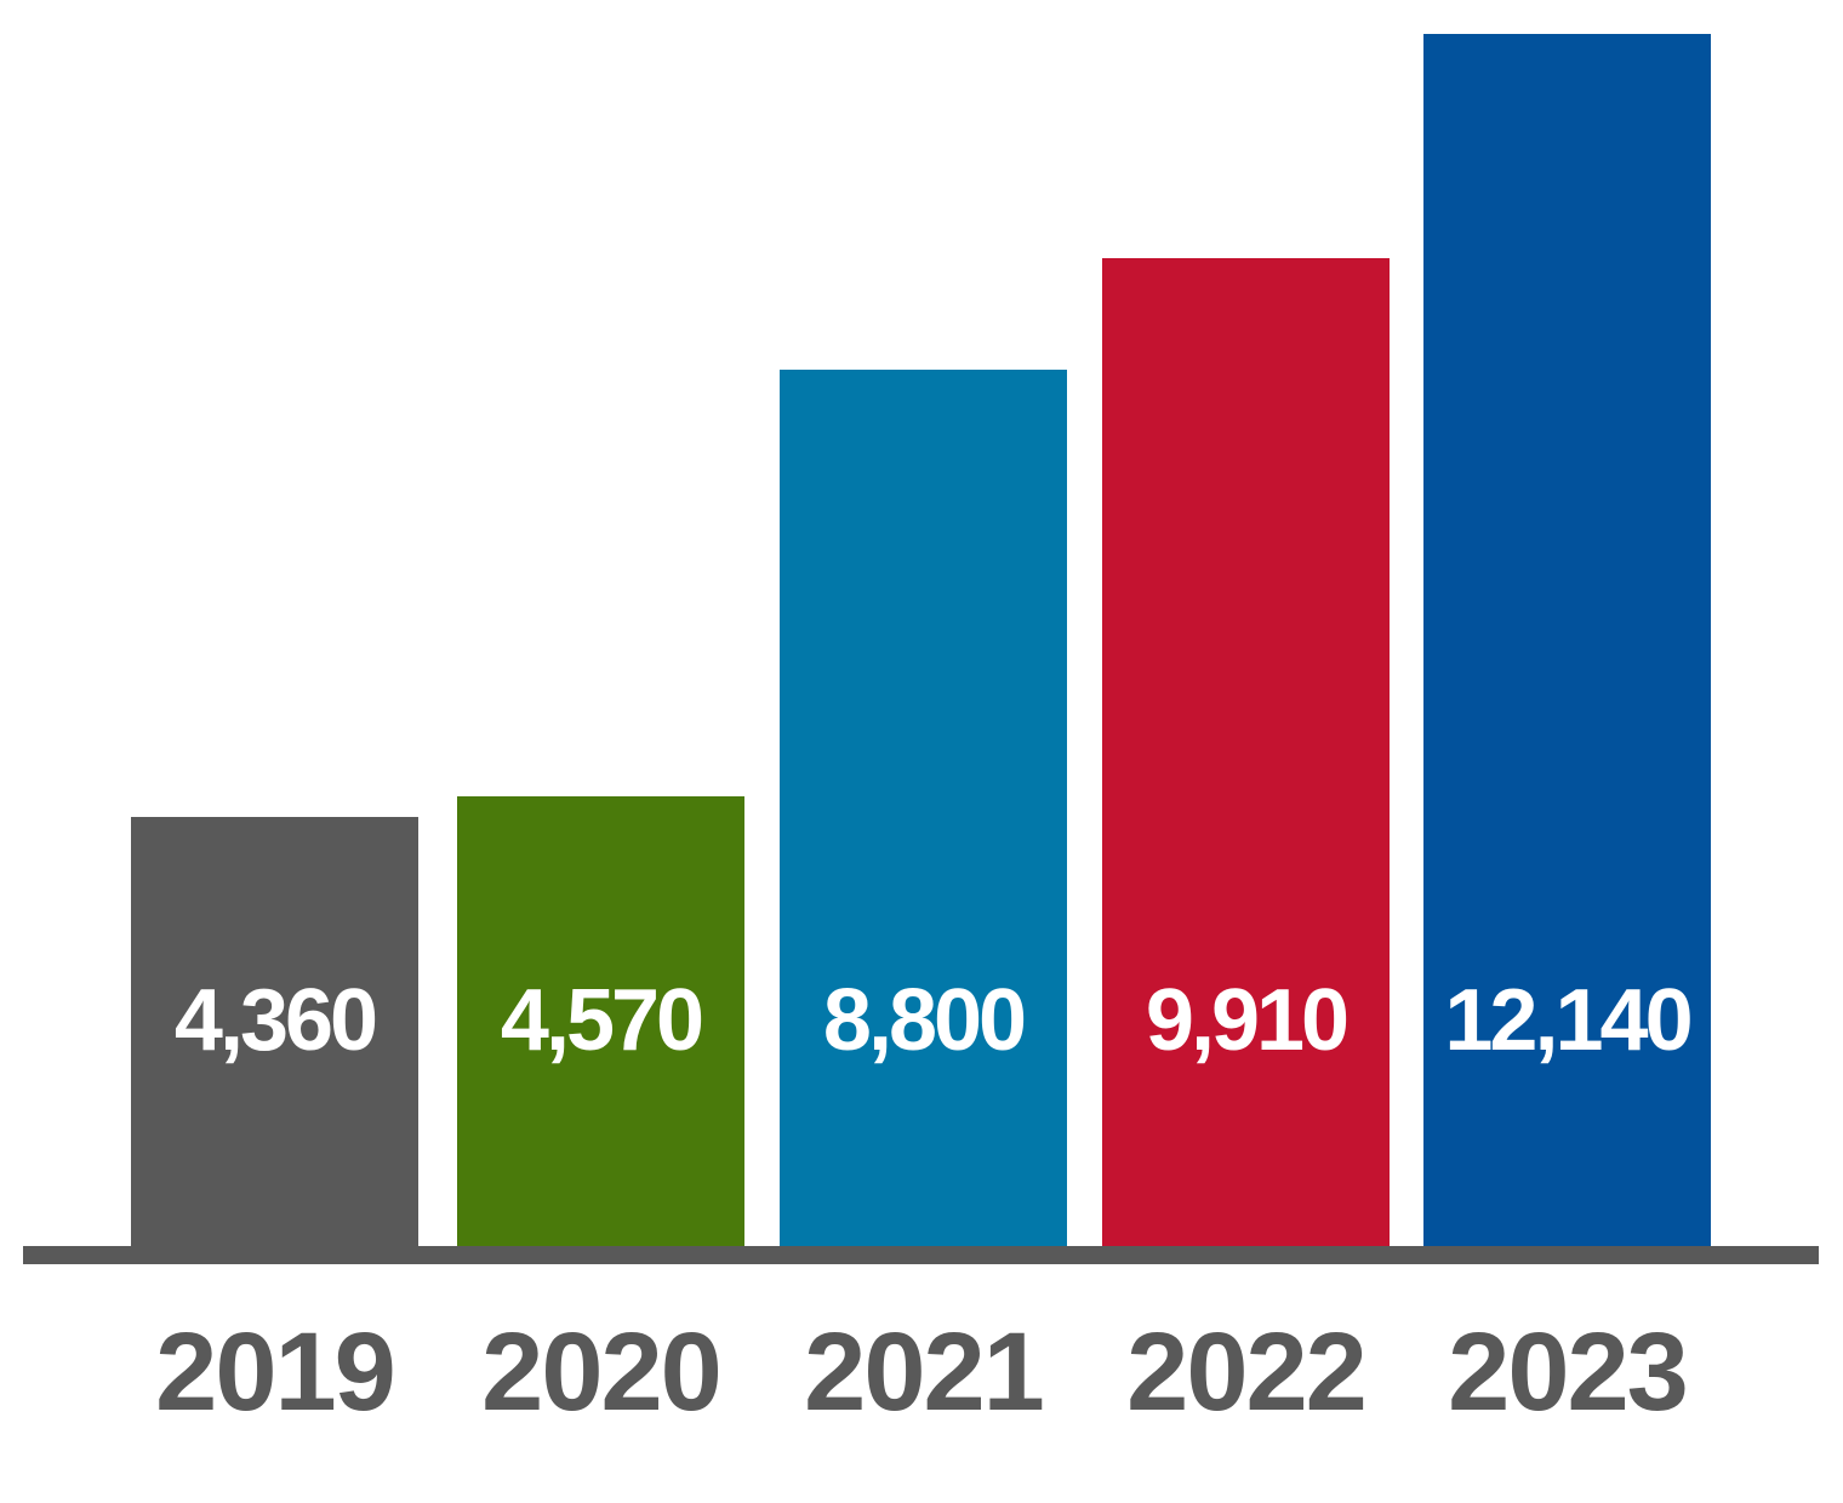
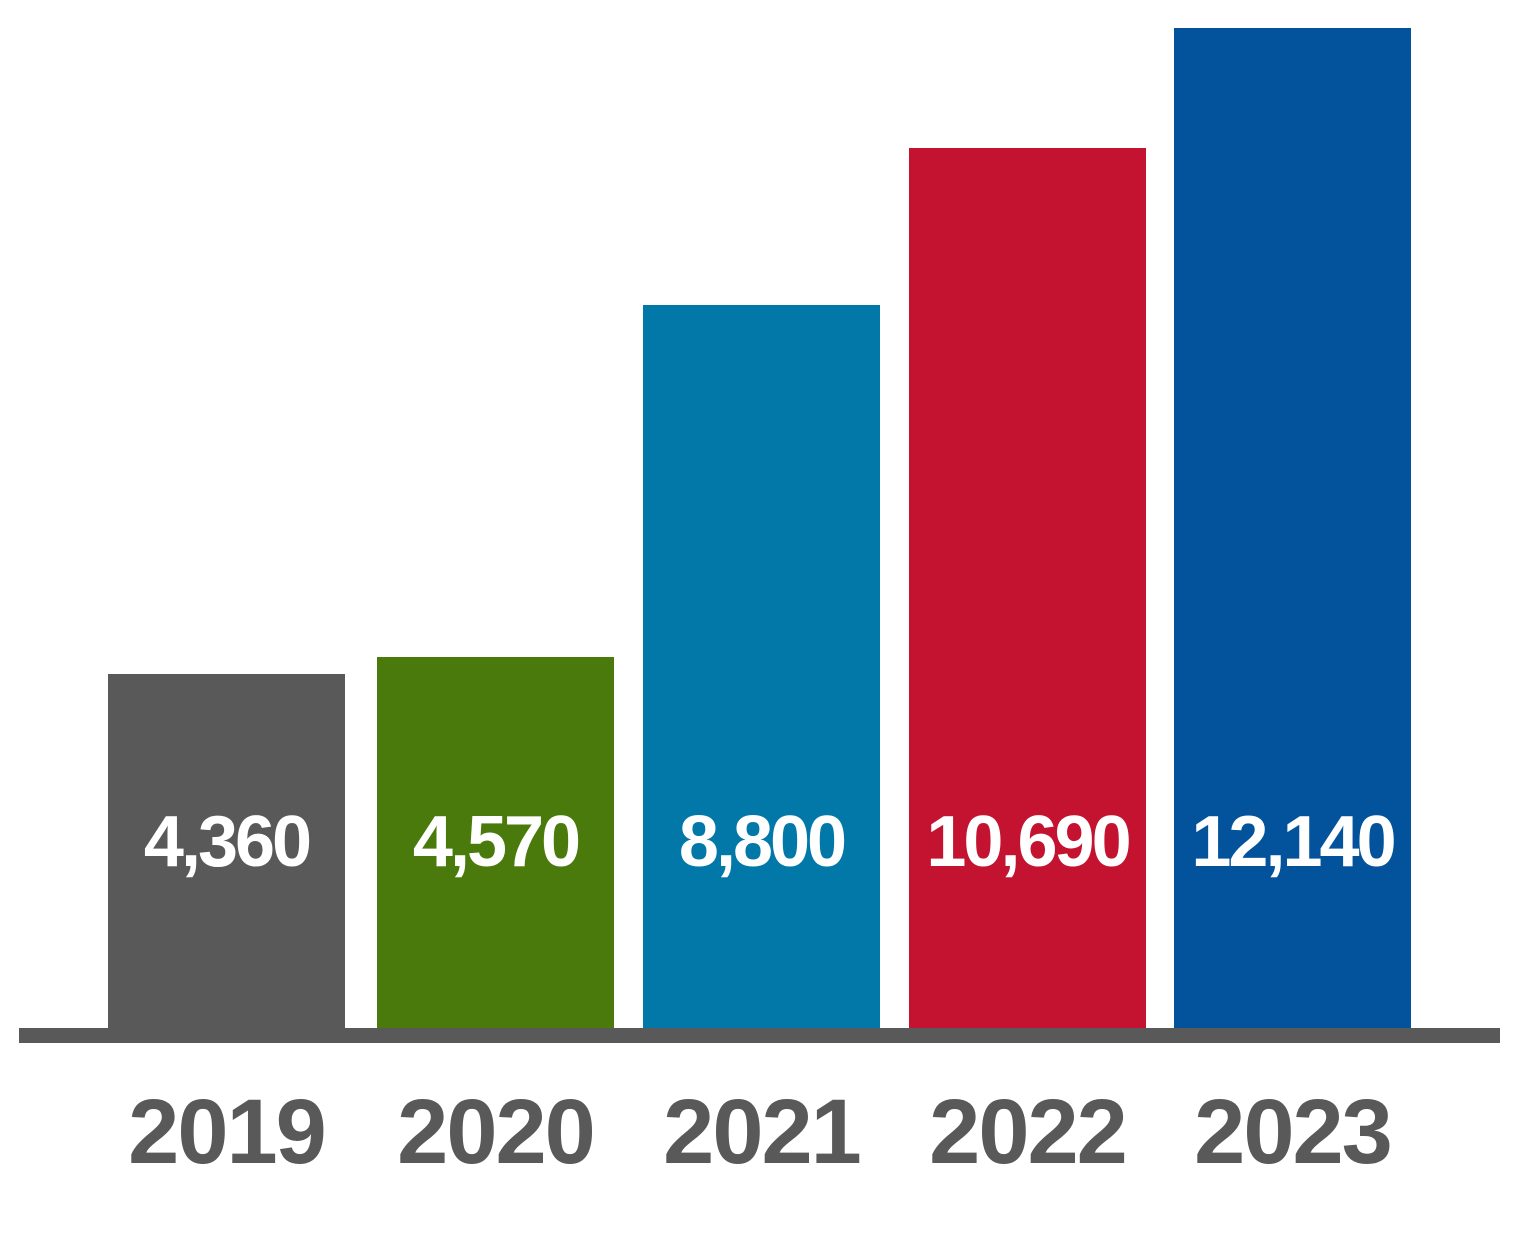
2022: 9,910 -> 10,690
